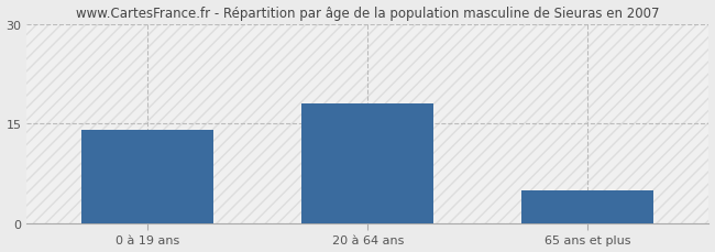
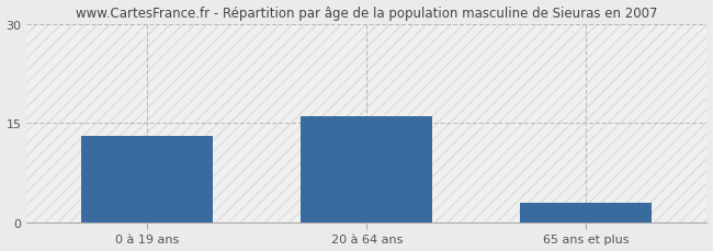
0 à 19 ans: 14 -> 13
20 à 64 ans: 18 -> 16
65 ans et plus: 5 -> 3
